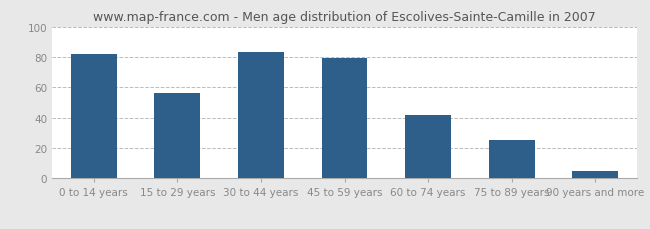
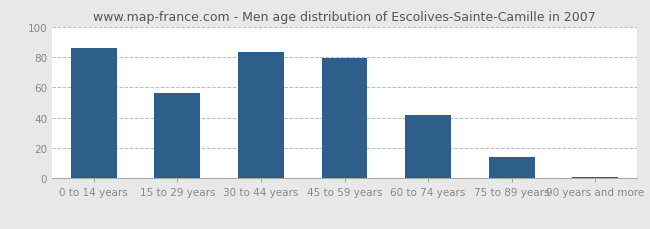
0 to 14 years: 82 -> 86
75 to 89 years: 25 -> 14
90 years and more: 5 -> 1
